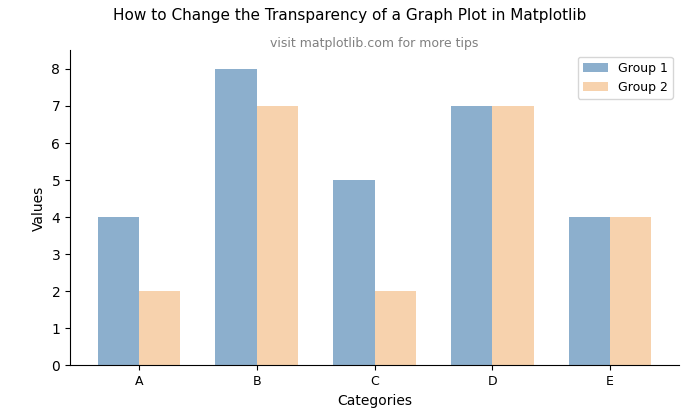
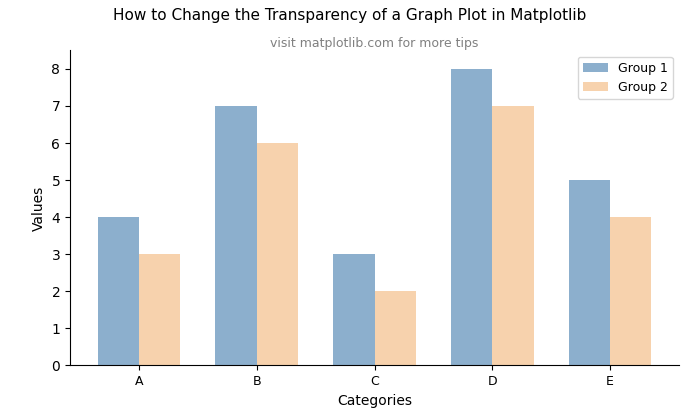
Group 2/A: 2 -> 3
Group 1/B: 8 -> 7
Group 2/B: 7 -> 6
Group 1/C: 5 -> 3
Group 1/D: 7 -> 8
Group 1/E: 4 -> 5
